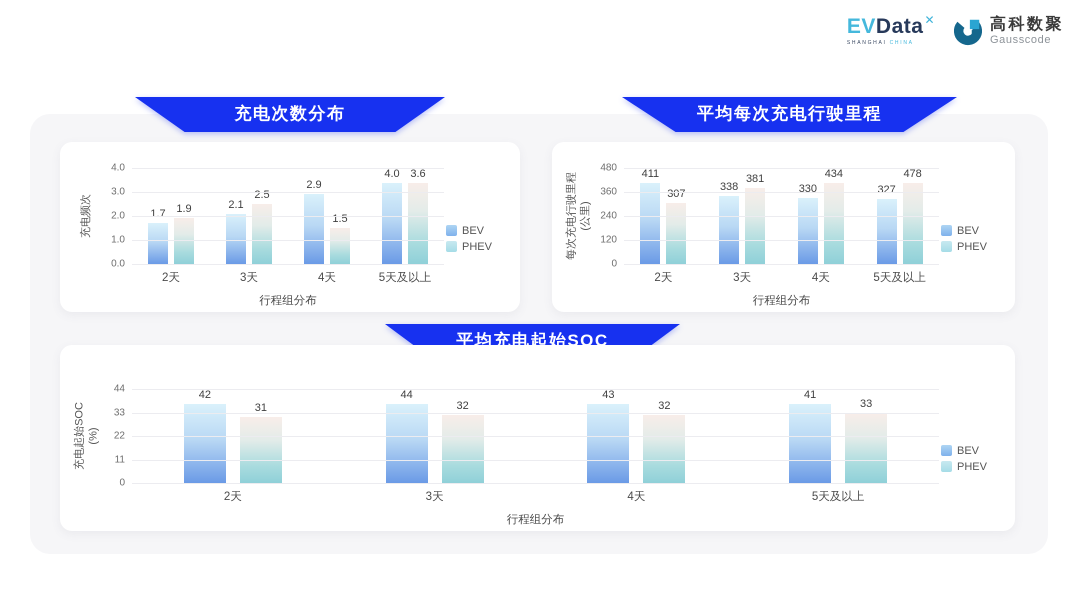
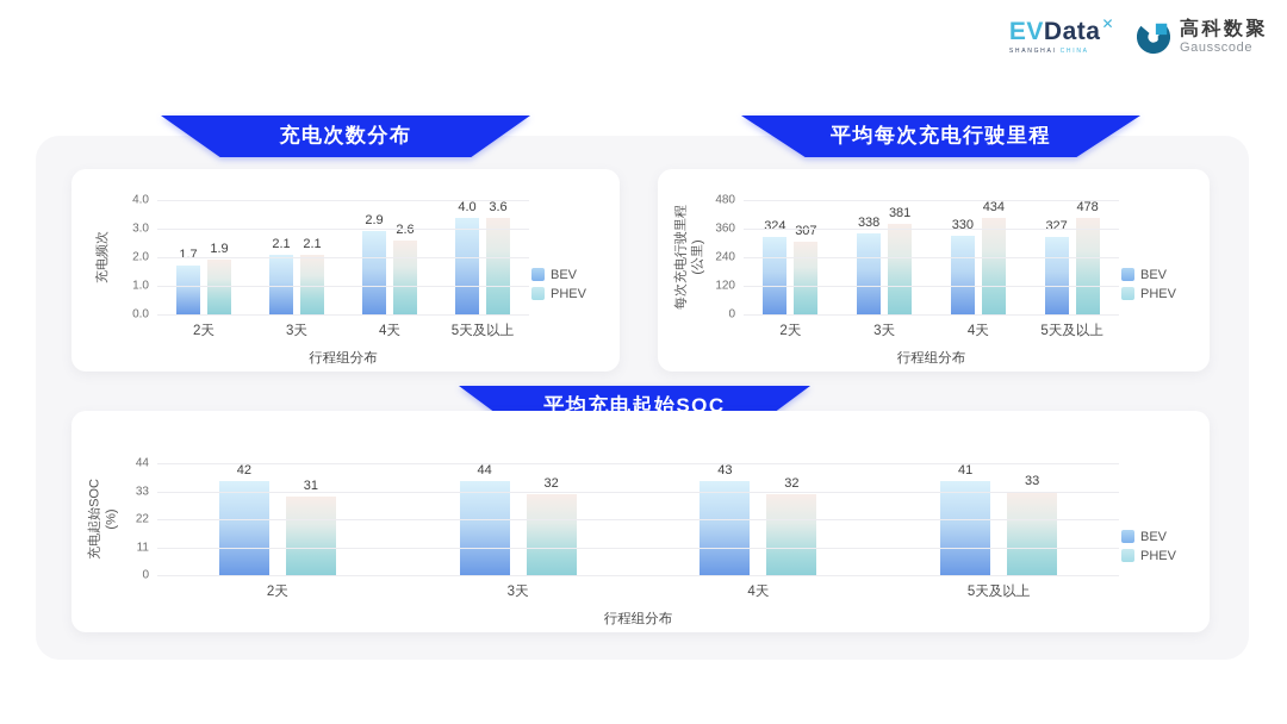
充电次数分布/PHEV/3天: 2.5 -> 2.1
充电次数分布/PHEV/4天: 1.5 -> 2.6
平均每次充电行驶里程/BEV/2天: 411 -> 324
